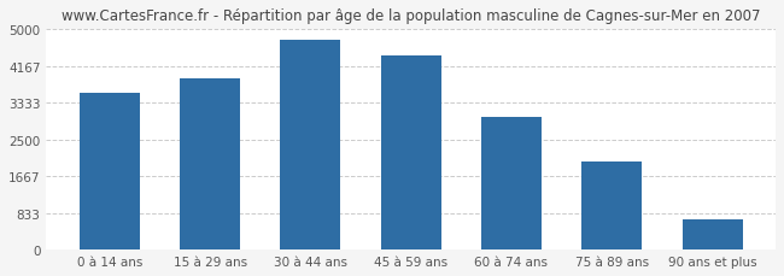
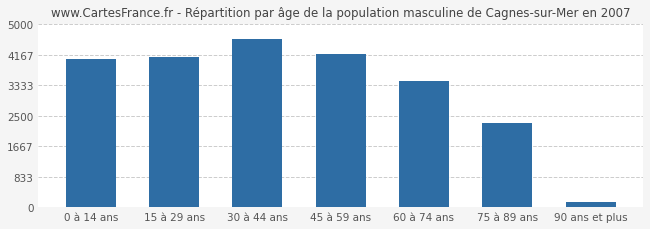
0 à 14 ans: 3550 -> 4050
15 à 29 ans: 3900 -> 4100
30 à 44 ans: 4750 -> 4600
45 à 59 ans: 4400 -> 4200
60 à 74 ans: 3000 -> 3450
75 à 89 ans: 2000 -> 2300
90 ans et plus: 700 -> 150
